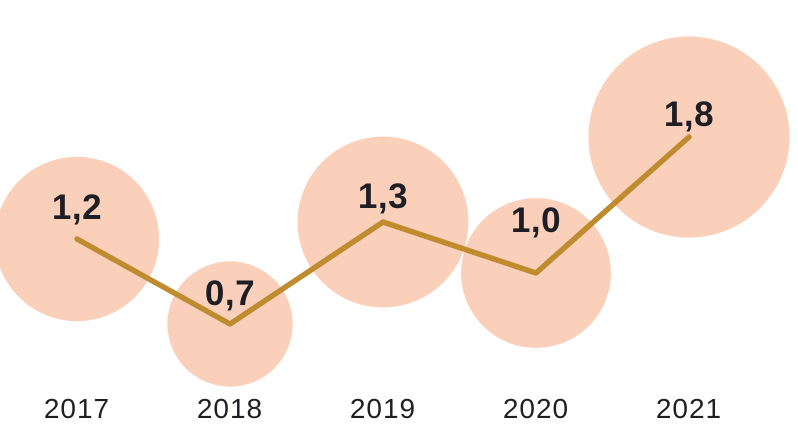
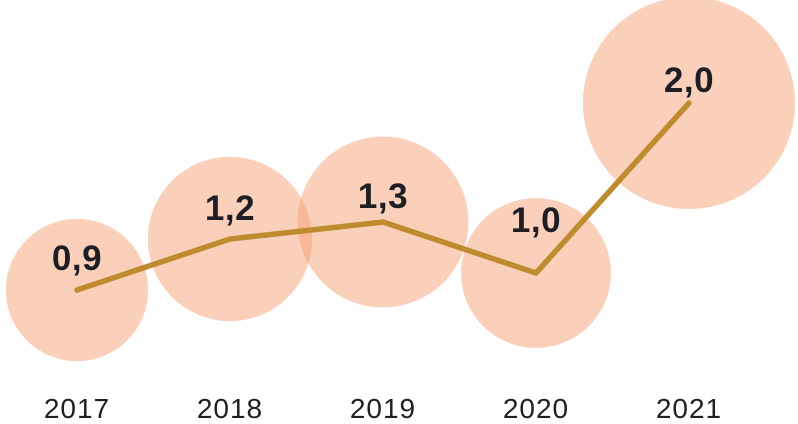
2017: 1,2 -> 0,9
2018: 0,7 -> 1,2
2021: 1,8 -> 2,0
